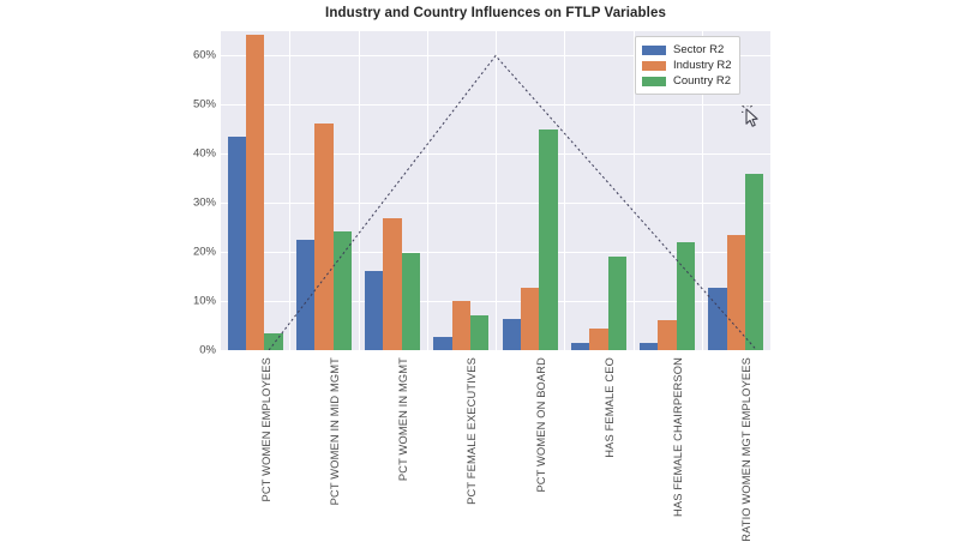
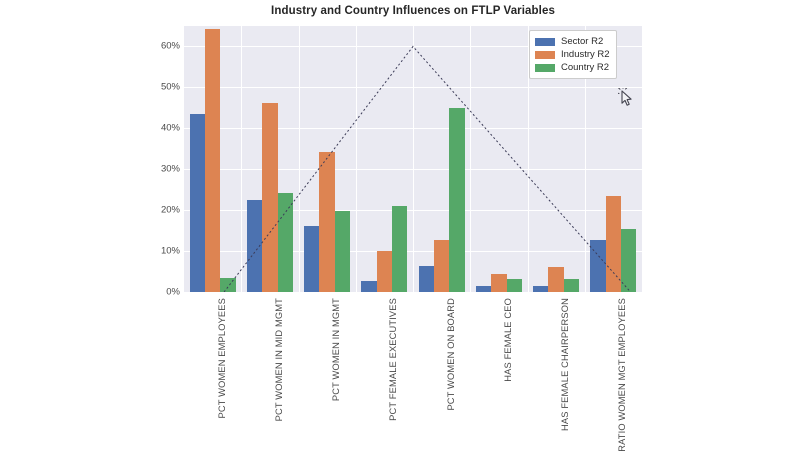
Industry R2/PCT WOMEN IN MGMT: 27% -> 34%
Country R2/PCT FEMALE EXECUTIVES: 7% -> 21%
Country R2/HAS FEMALE CEO: 19% -> 3%
Country R2/HAS FEMALE CHAIRPERSON: 22% -> 3%
Country R2/RATIO WOMEN MGT EMPLOYEES: 36% -> 16%
